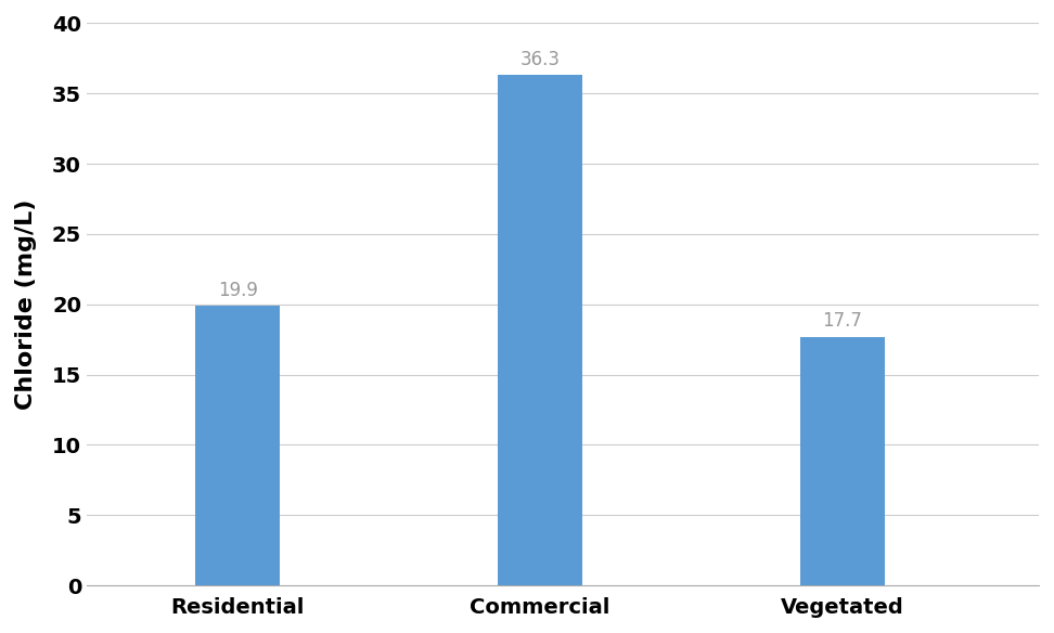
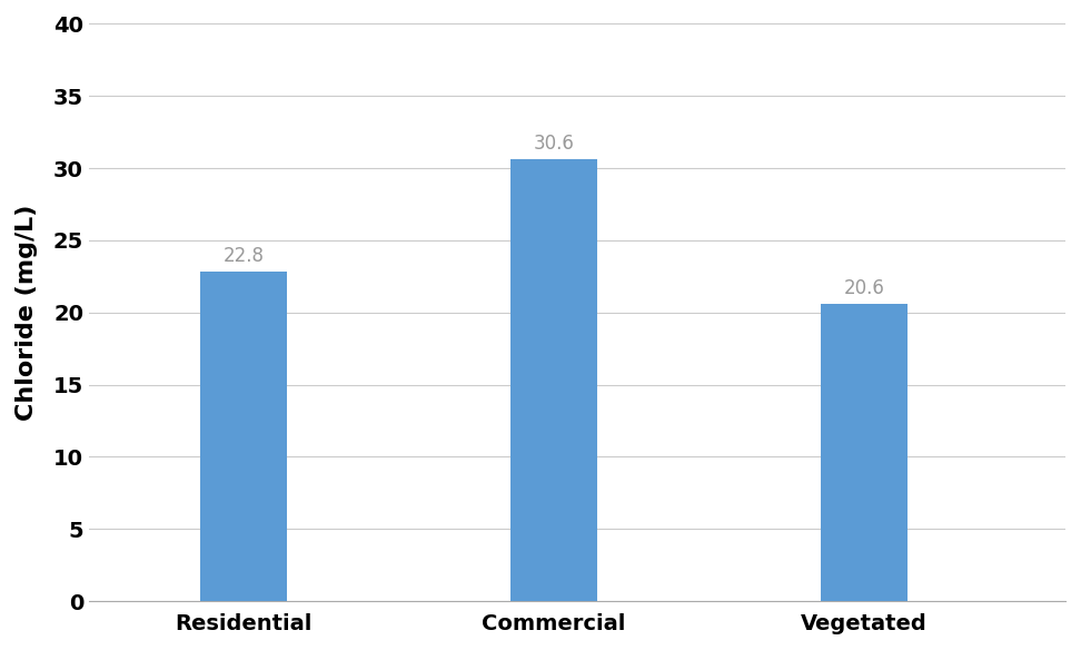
Residential: 19.9 -> 22.8
Commercial: 36.3 -> 30.6
Vegetated: 17.7 -> 20.6
